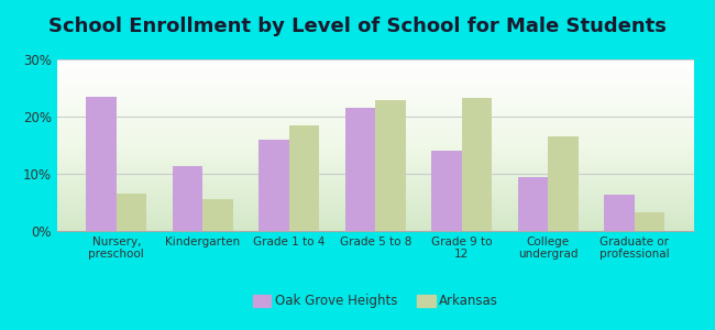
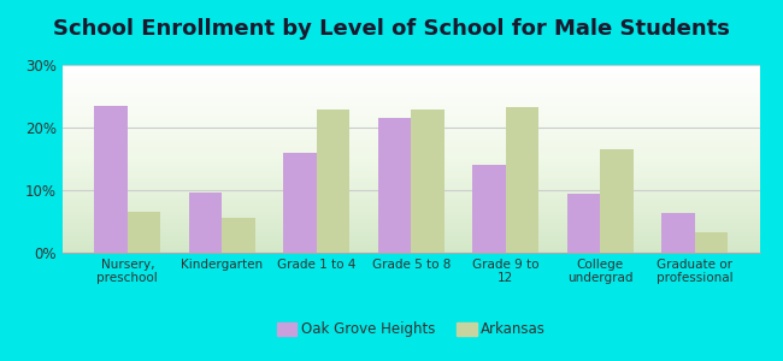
Oak Grove Heights/Kindergarten: 11.4% -> 9.7%
Arkansas/Grade 1 to 4: 18.4% -> 22.8%
